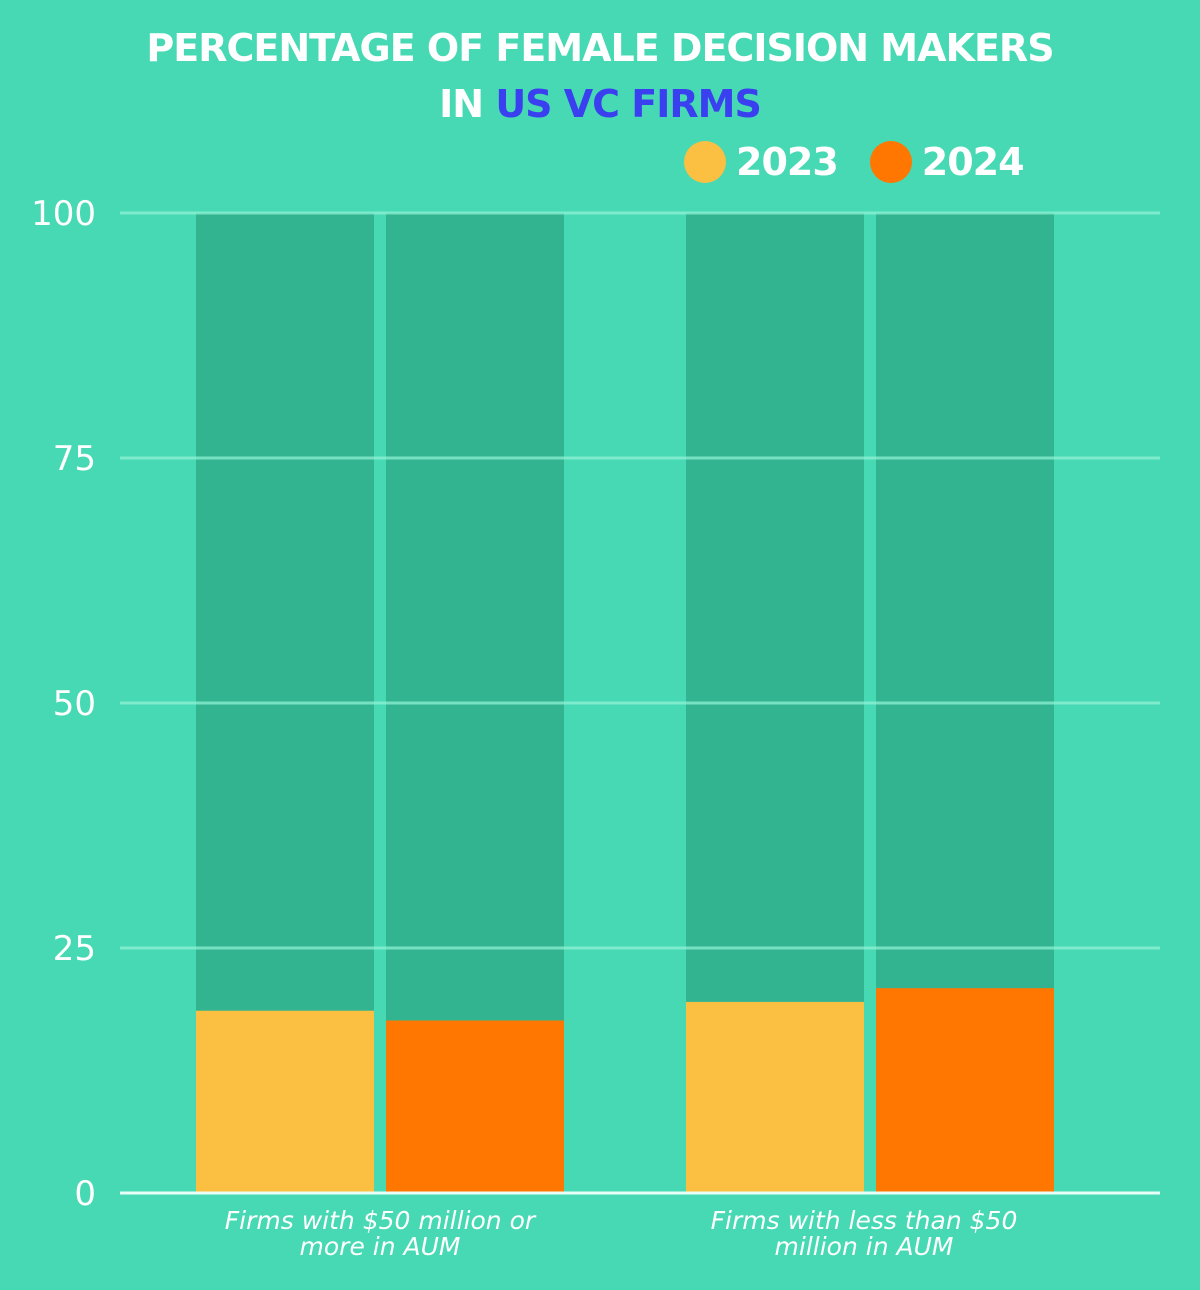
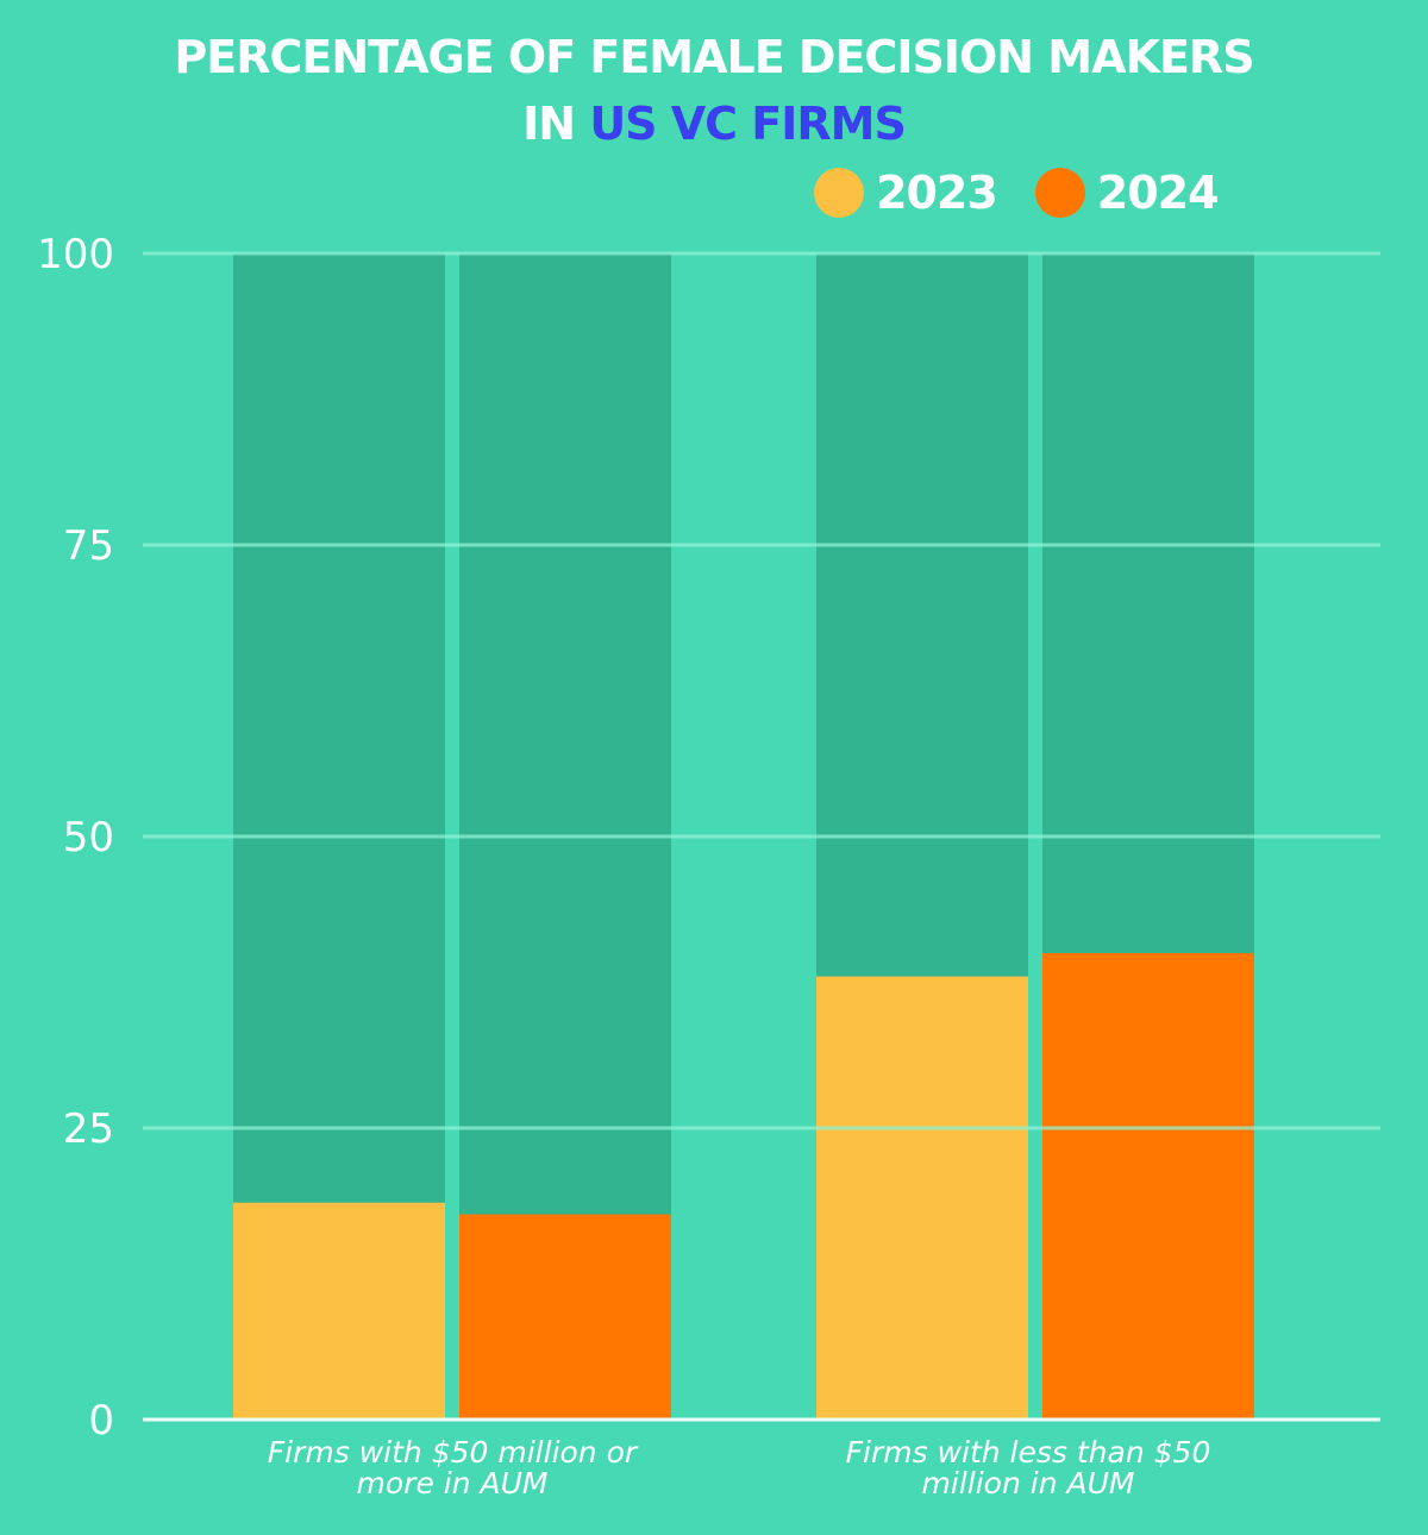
2023/Firms with less than $50 million in AUM: 20 -> 38
2024/Firms with less than $50 million in AUM: 21 -> 40
